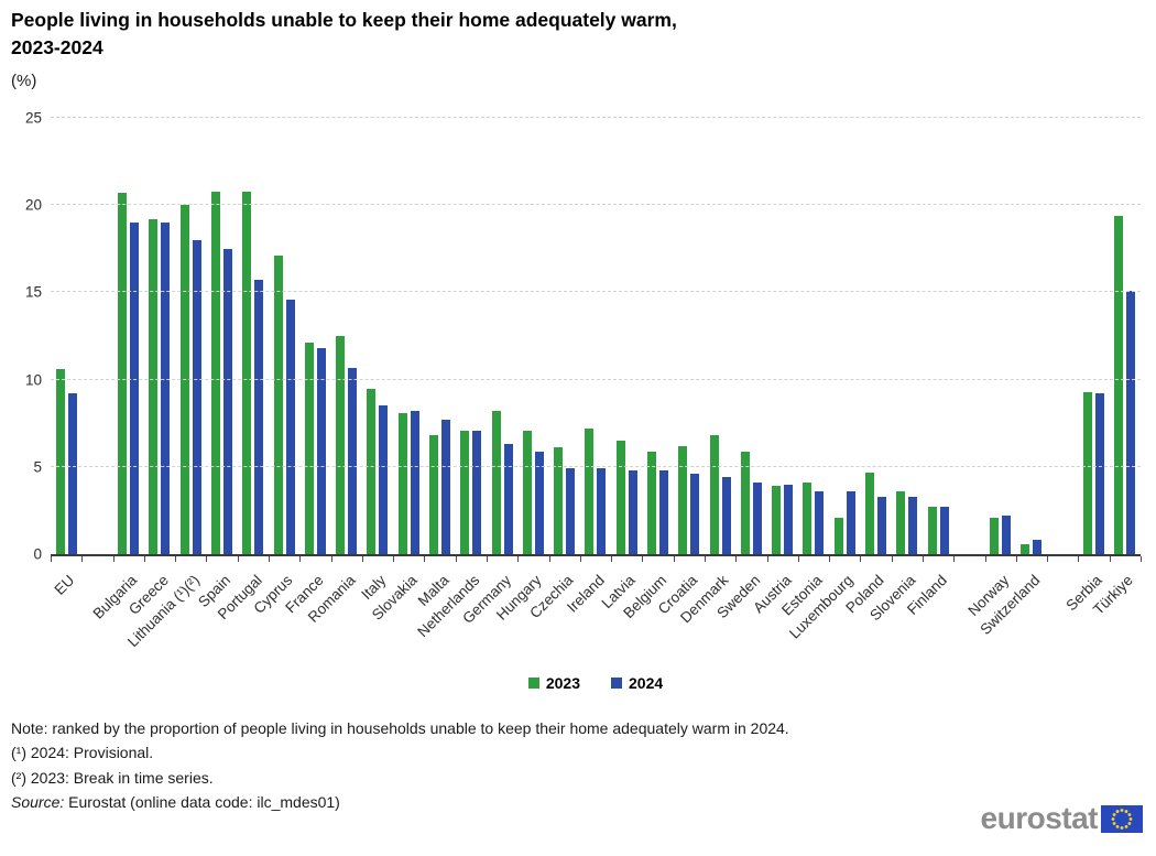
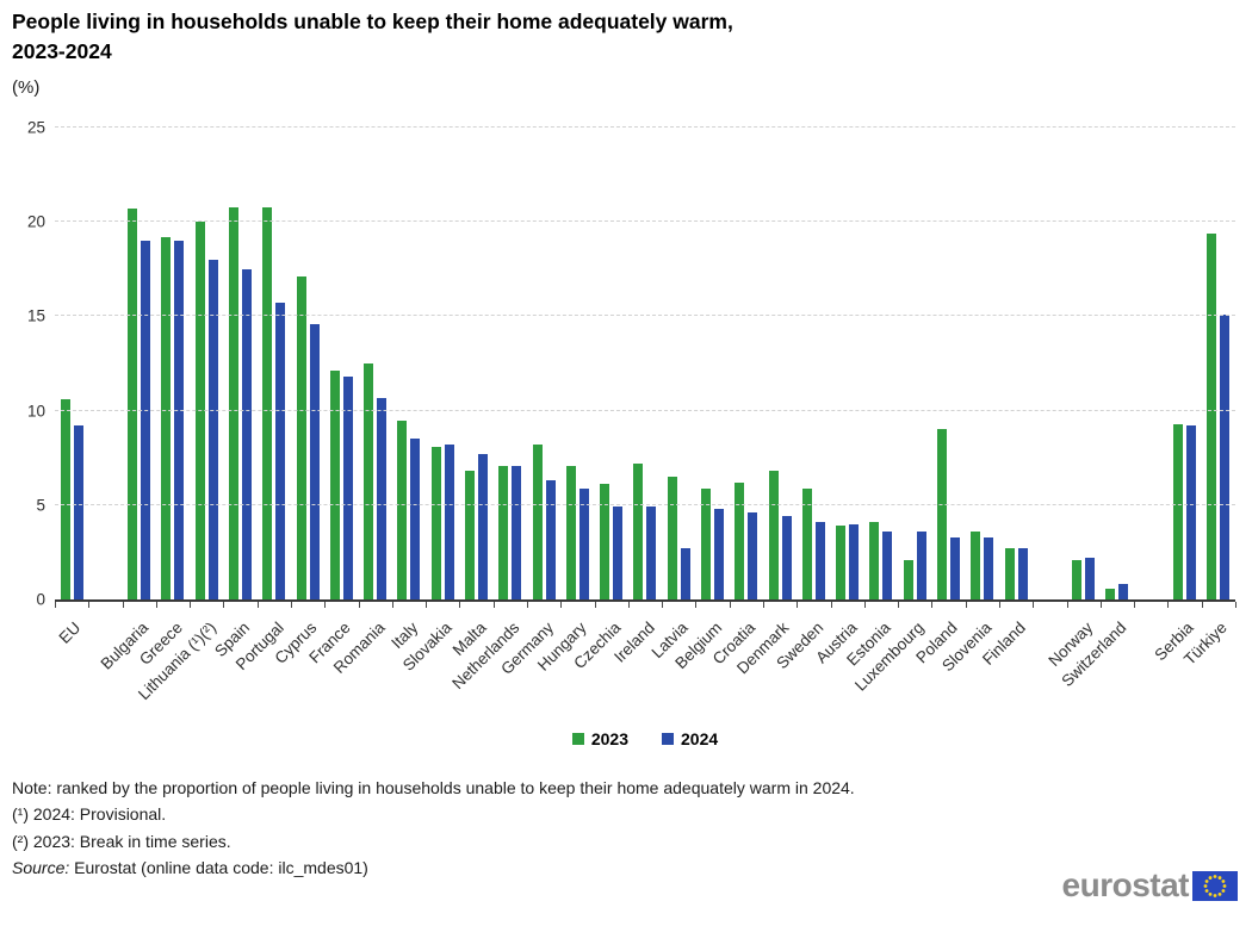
2024/Latvia: 4.8 -> 2.7
2023/Poland: 4.7 -> 9.0
